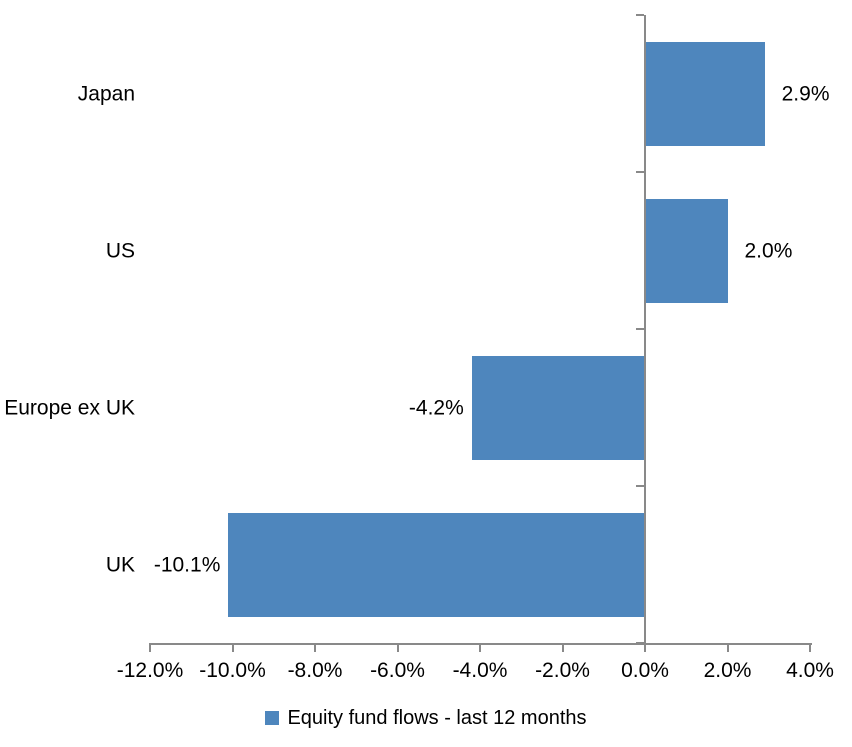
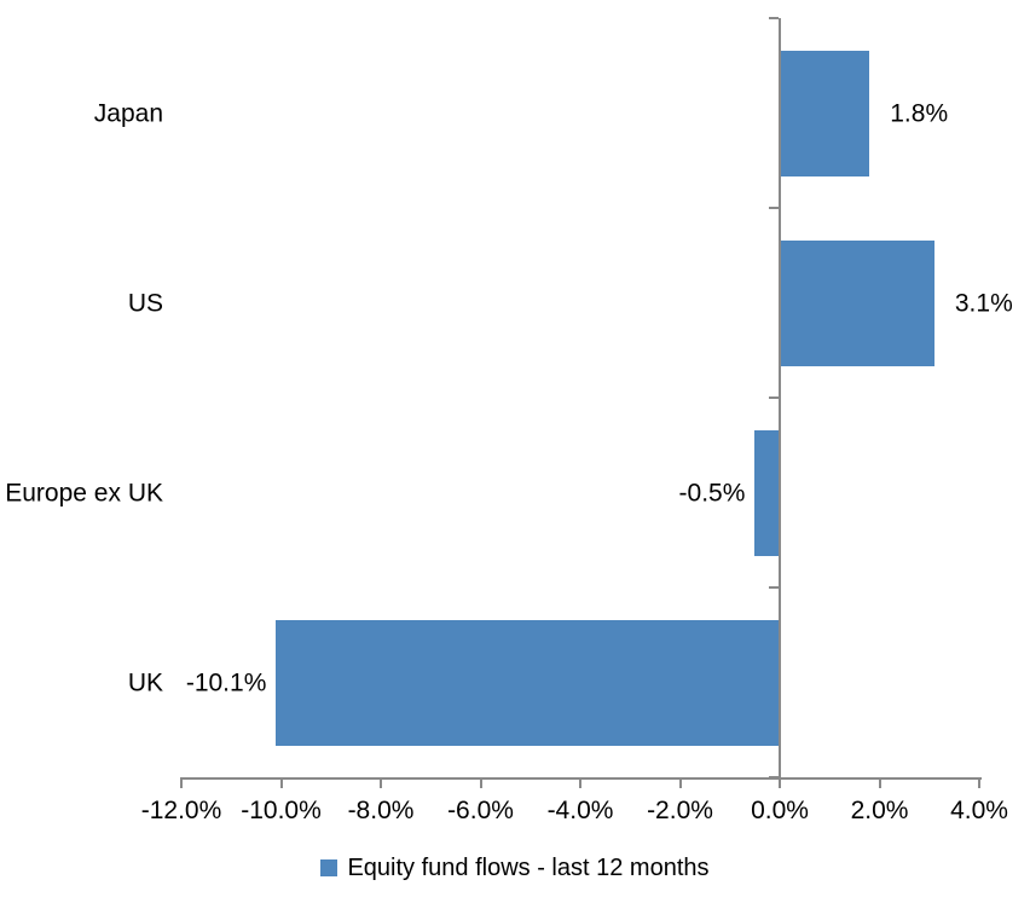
Japan: 2.9% -> 1.8%
US: 2.0% -> 3.1%
Europe ex UK: -4.2% -> -0.5%
